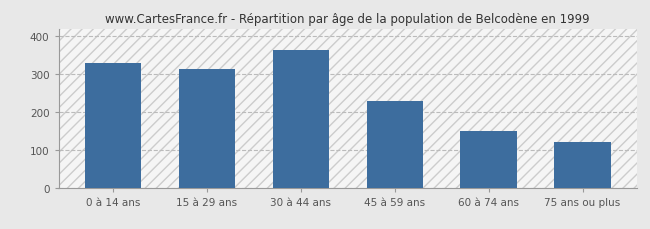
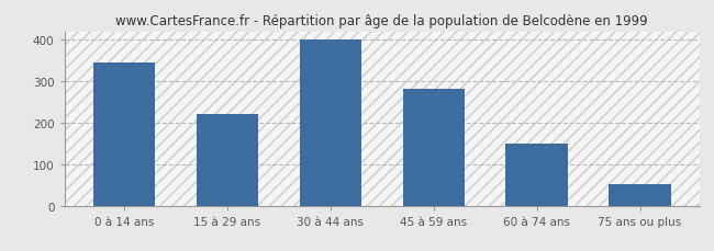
0 à 14 ans: 330 -> 345
15 à 29 ans: 315 -> 220
30 à 44 ans: 365 -> 400
45 à 59 ans: 230 -> 283
75 ans ou plus: 120 -> 52
